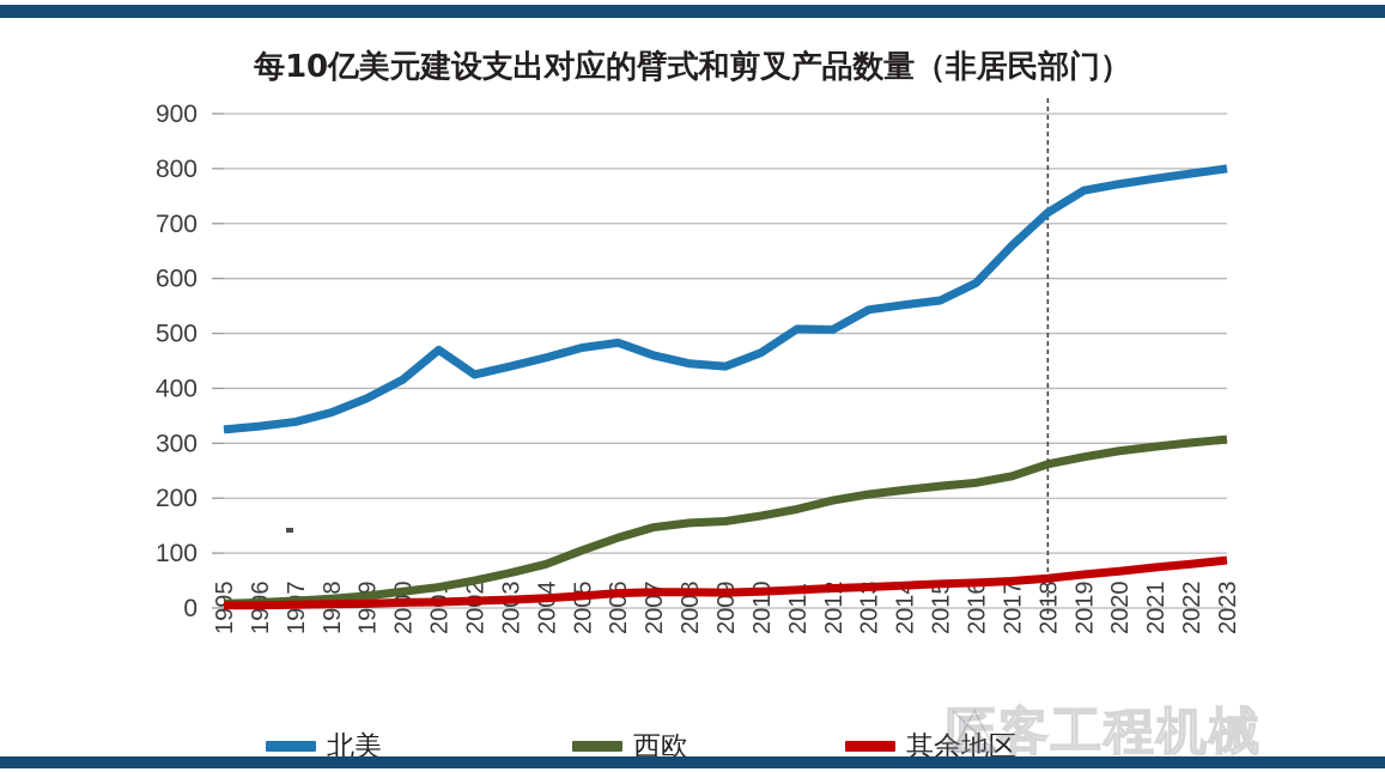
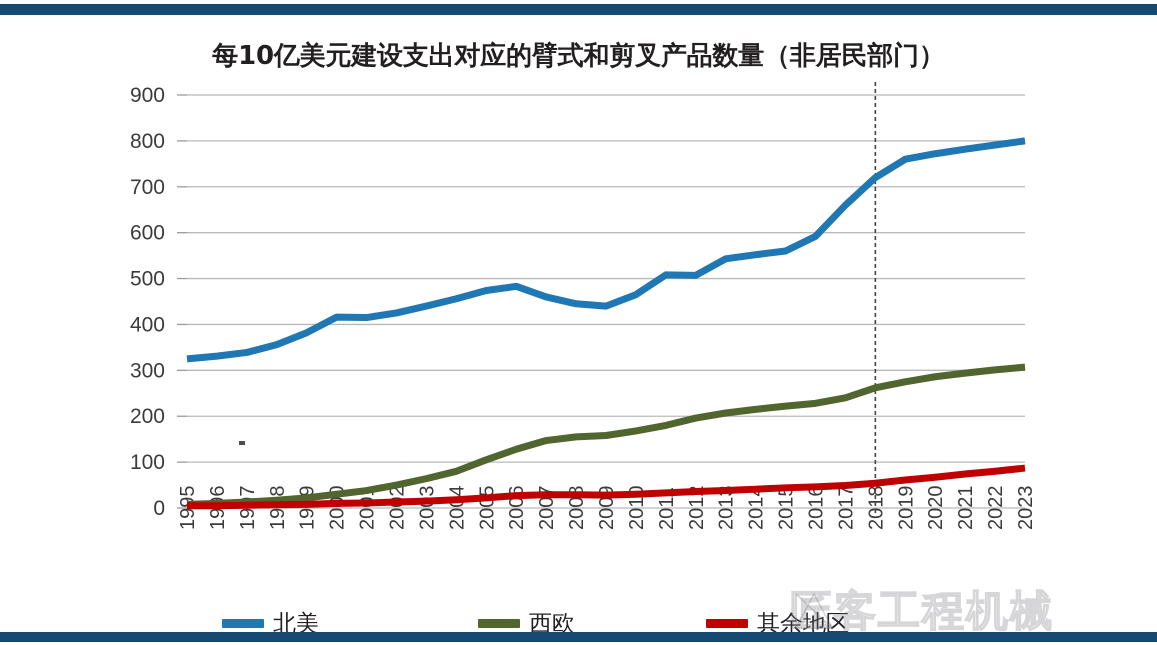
北美/2001: 470 -> 420
